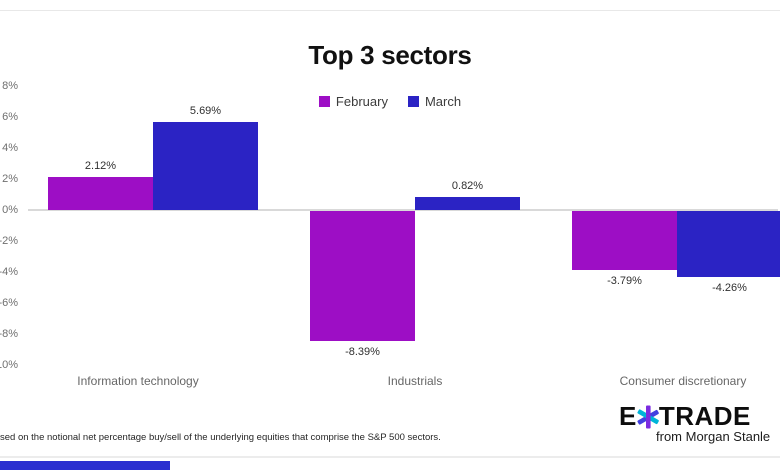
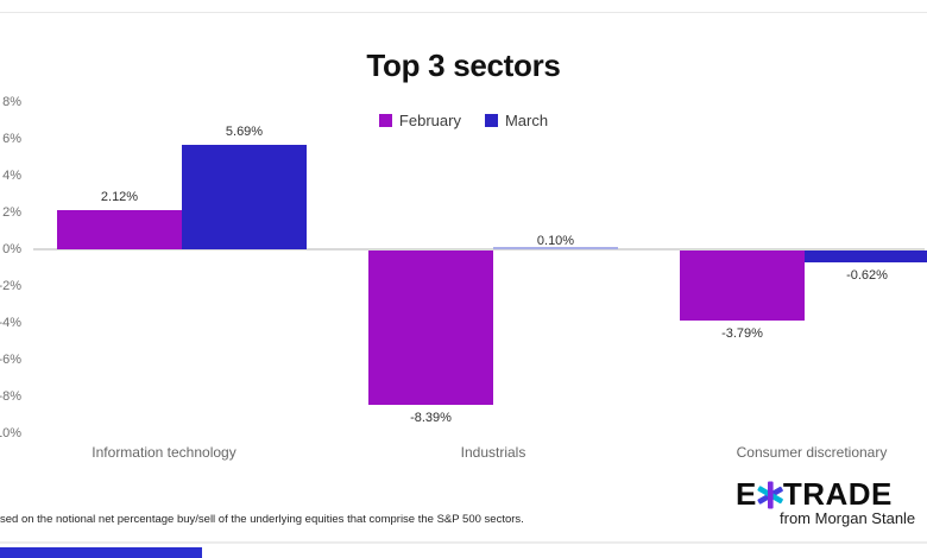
March/Industrials: 0.82% -> 0.10%
March/Consumer discretionary: -4.26% -> -0.62%
